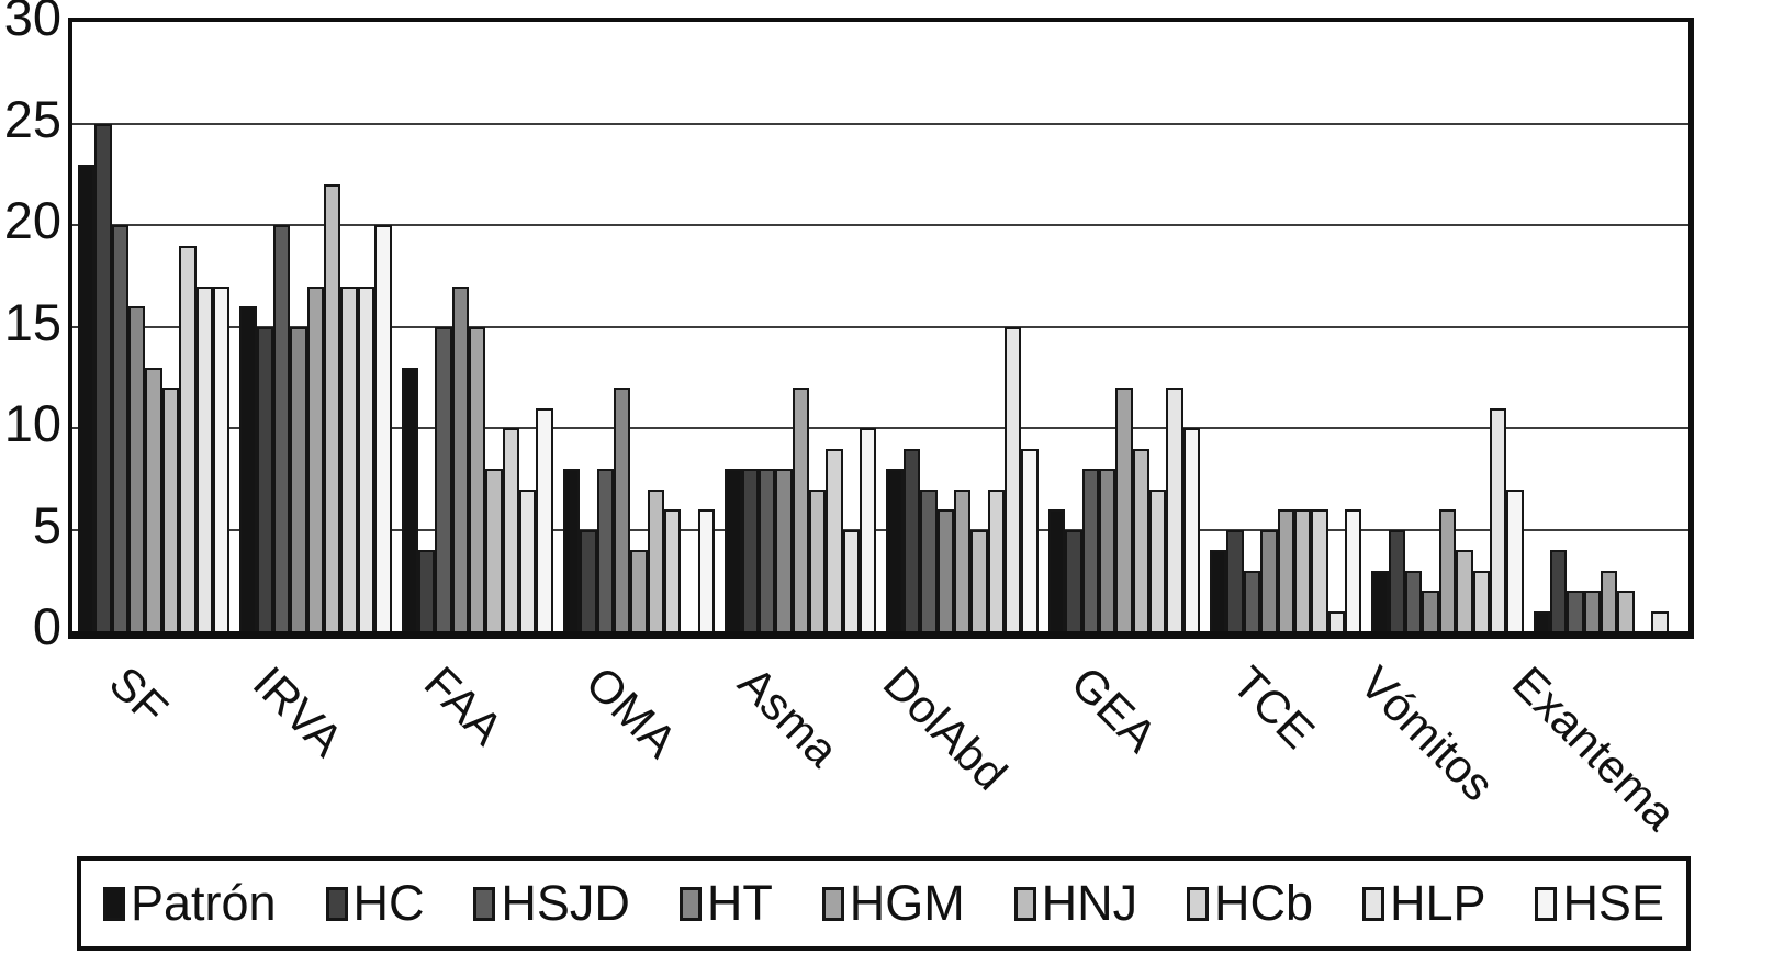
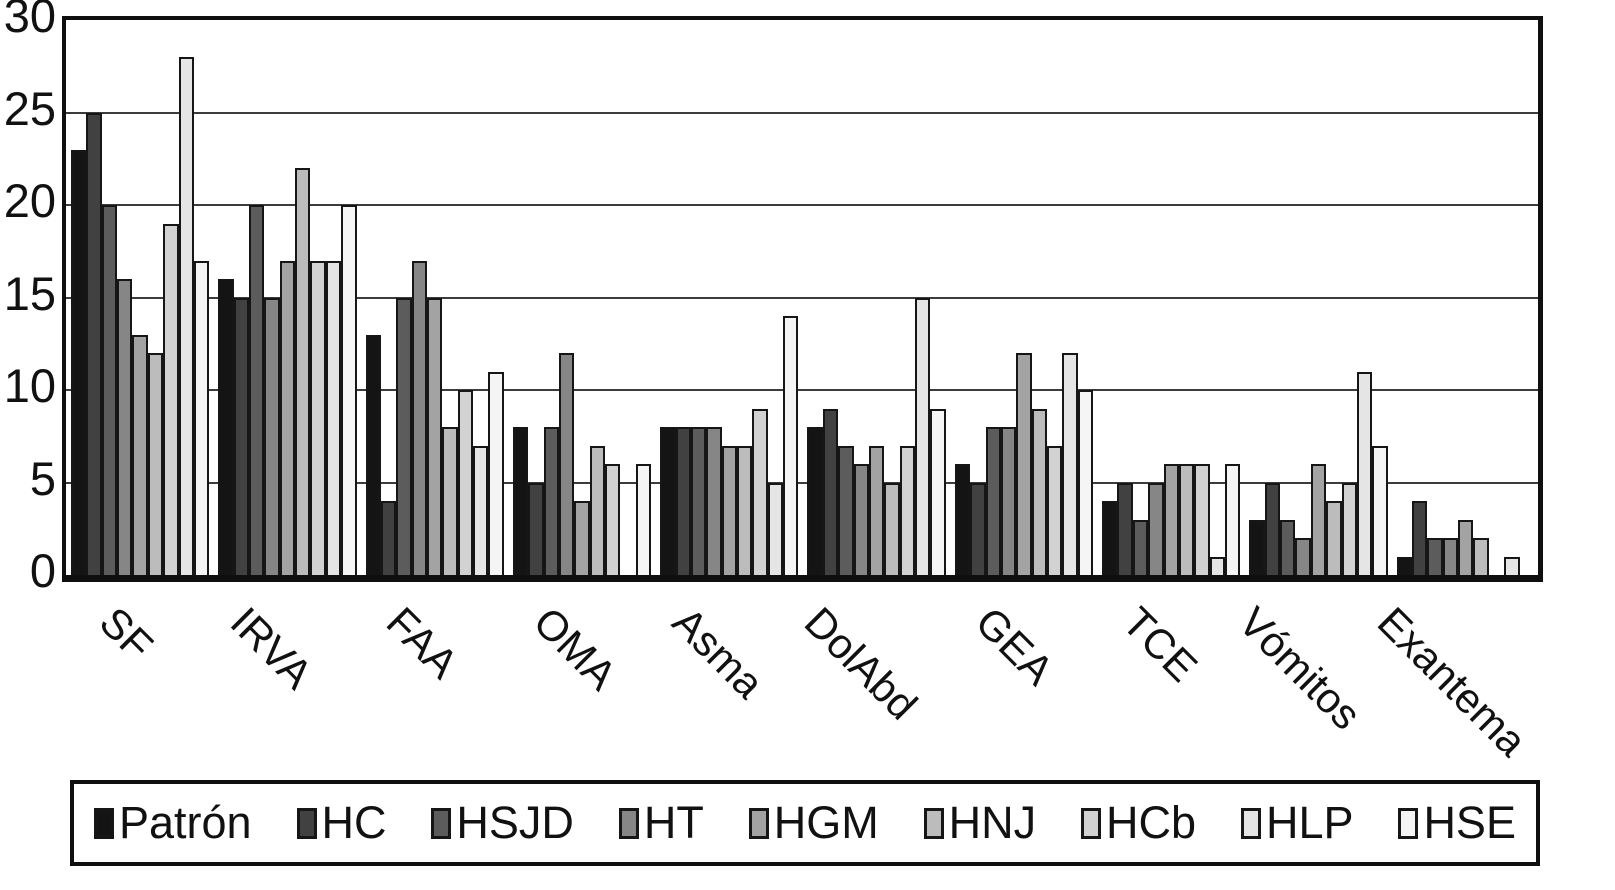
HLP/SF: 17 -> 28
HGM/Asma: 12 -> 7
HSE/Asma: 10 -> 14
HCb/Vómitos: 3 -> 5
